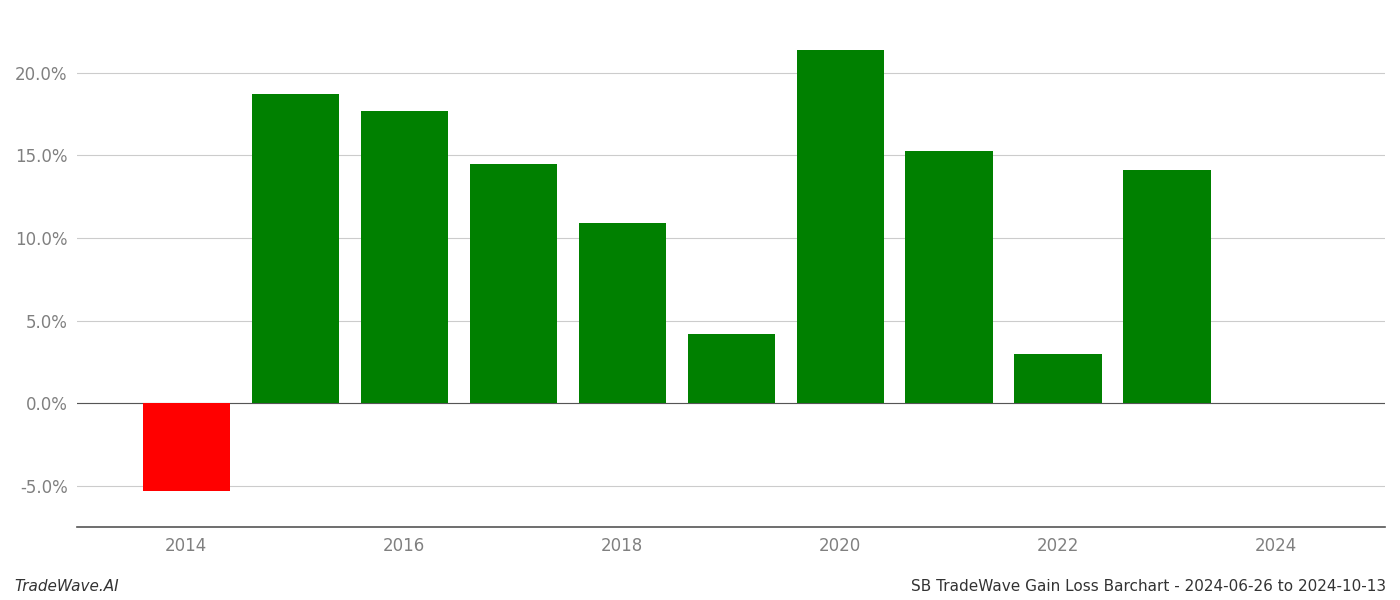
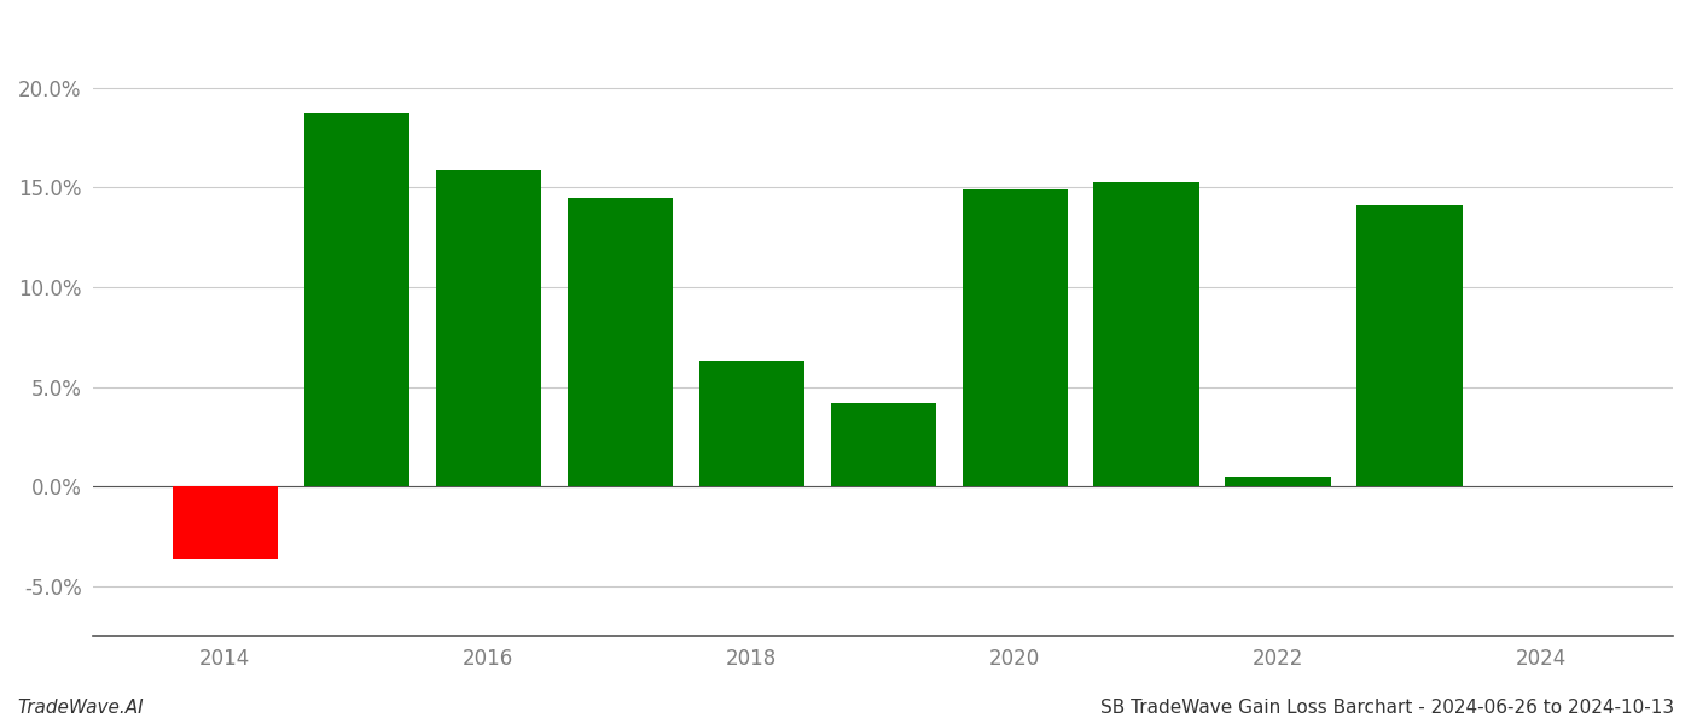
2014: -5.3% -> -3.6%
2016: 17.7% -> 15.9%
2018: 10.9% -> 6.3%
2020: 21.4% -> 14.9%
2022: 3.0% -> 0.5%
